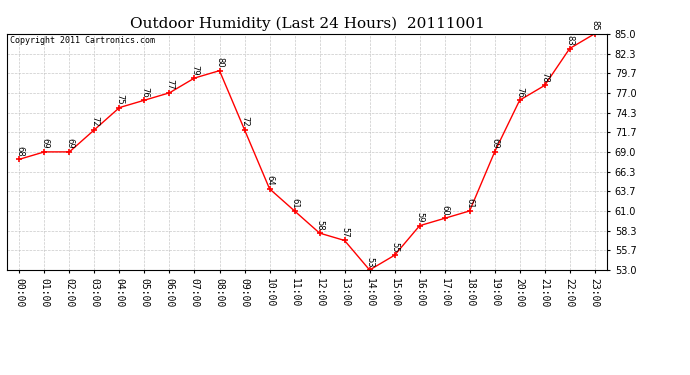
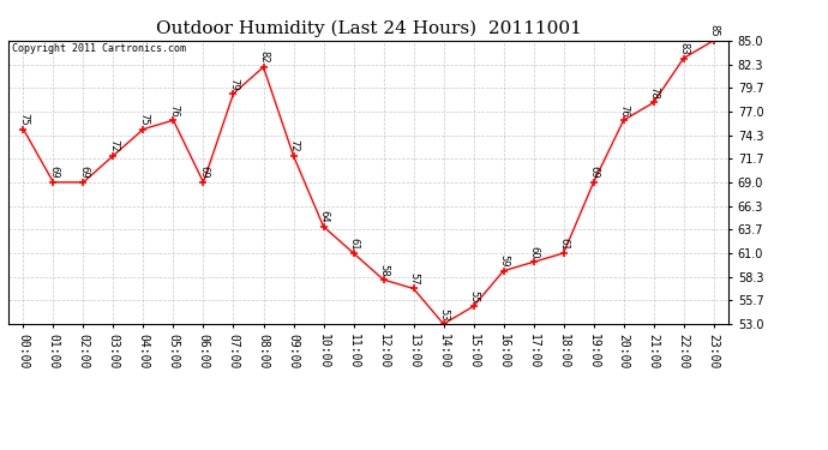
00:00: 68 -> 75
06:00: 77 -> 69
08:00: 80 -> 82
